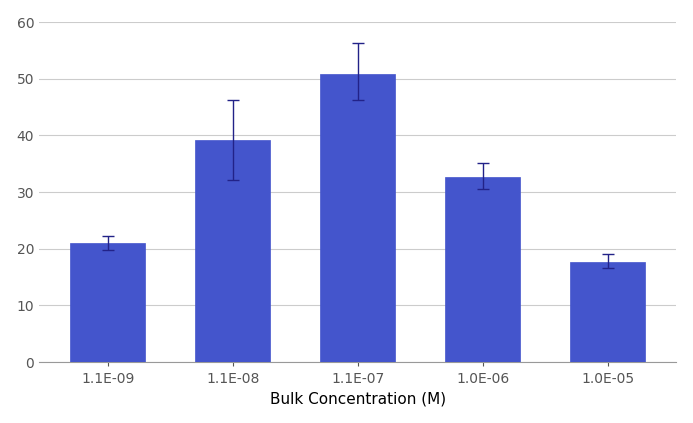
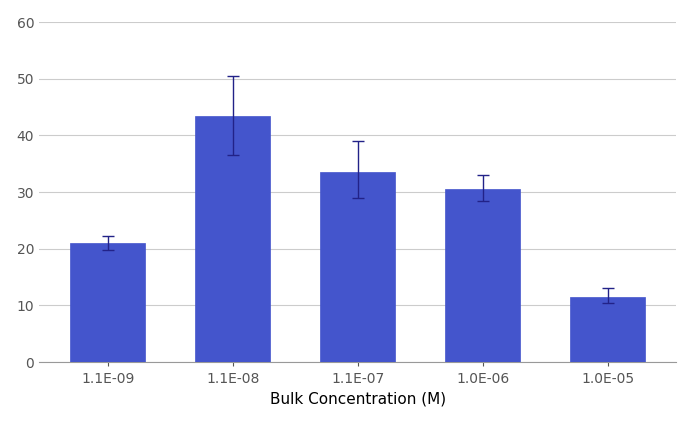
1.1E-08: 39.2 -> 43.5
1.1E-07: 50.8 -> 33.5
1.0E-06: 32.6 -> 30.5
1.0E-05: 17.6 -> 11.5
